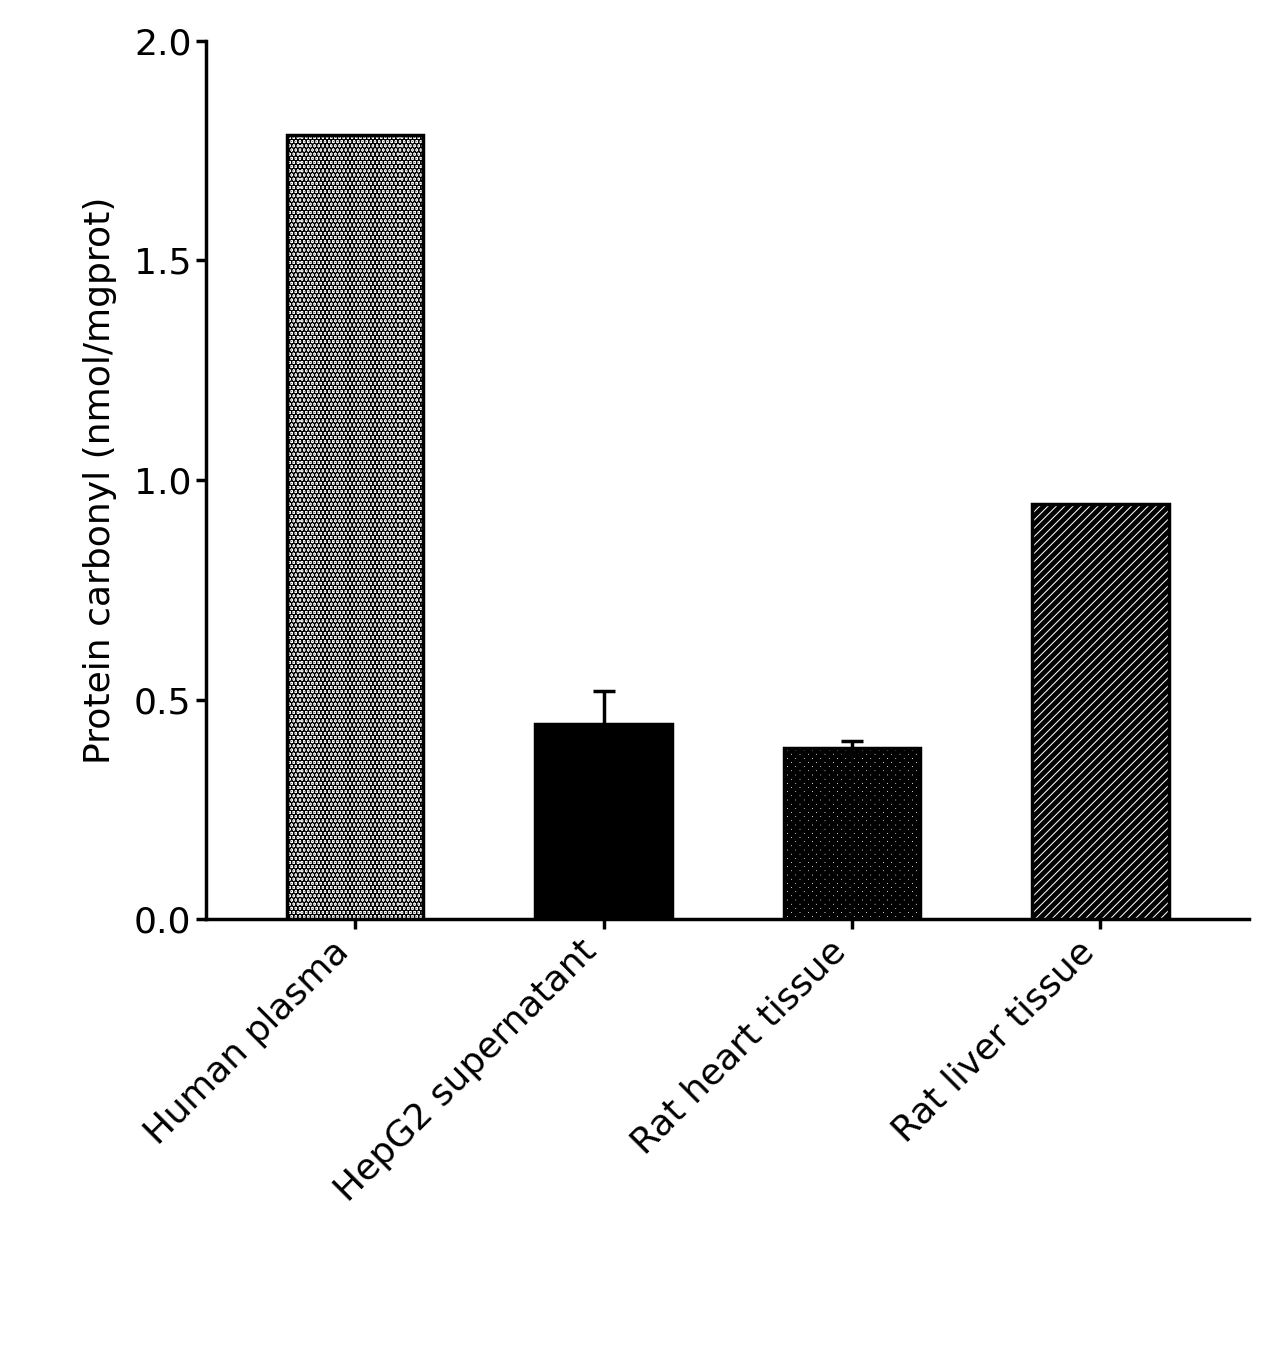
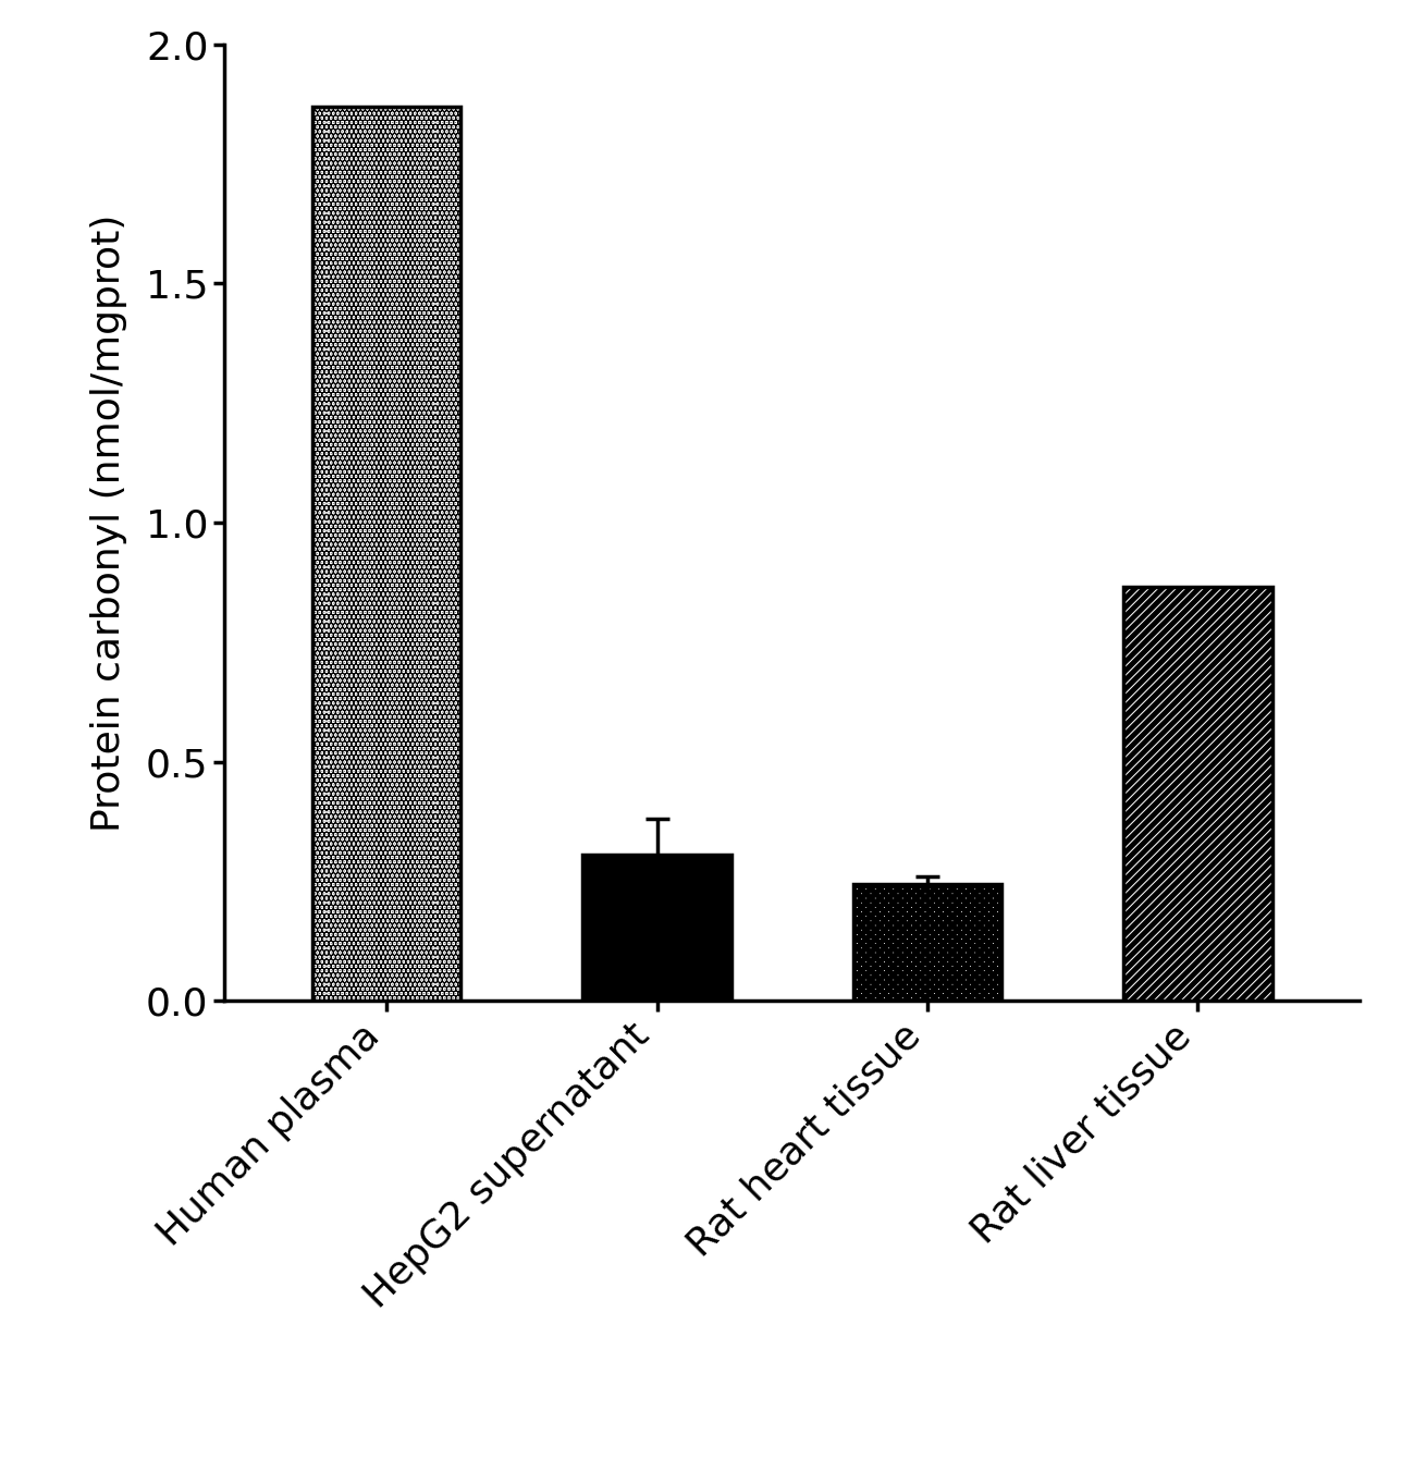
Human plasma: 1.785 -> 1.870
HepG2 supernatant: 0.445 -> 0.305
Rat heart tissue: 0.390 -> 0.245
Rat liver tissue: 0.945 -> 0.865
